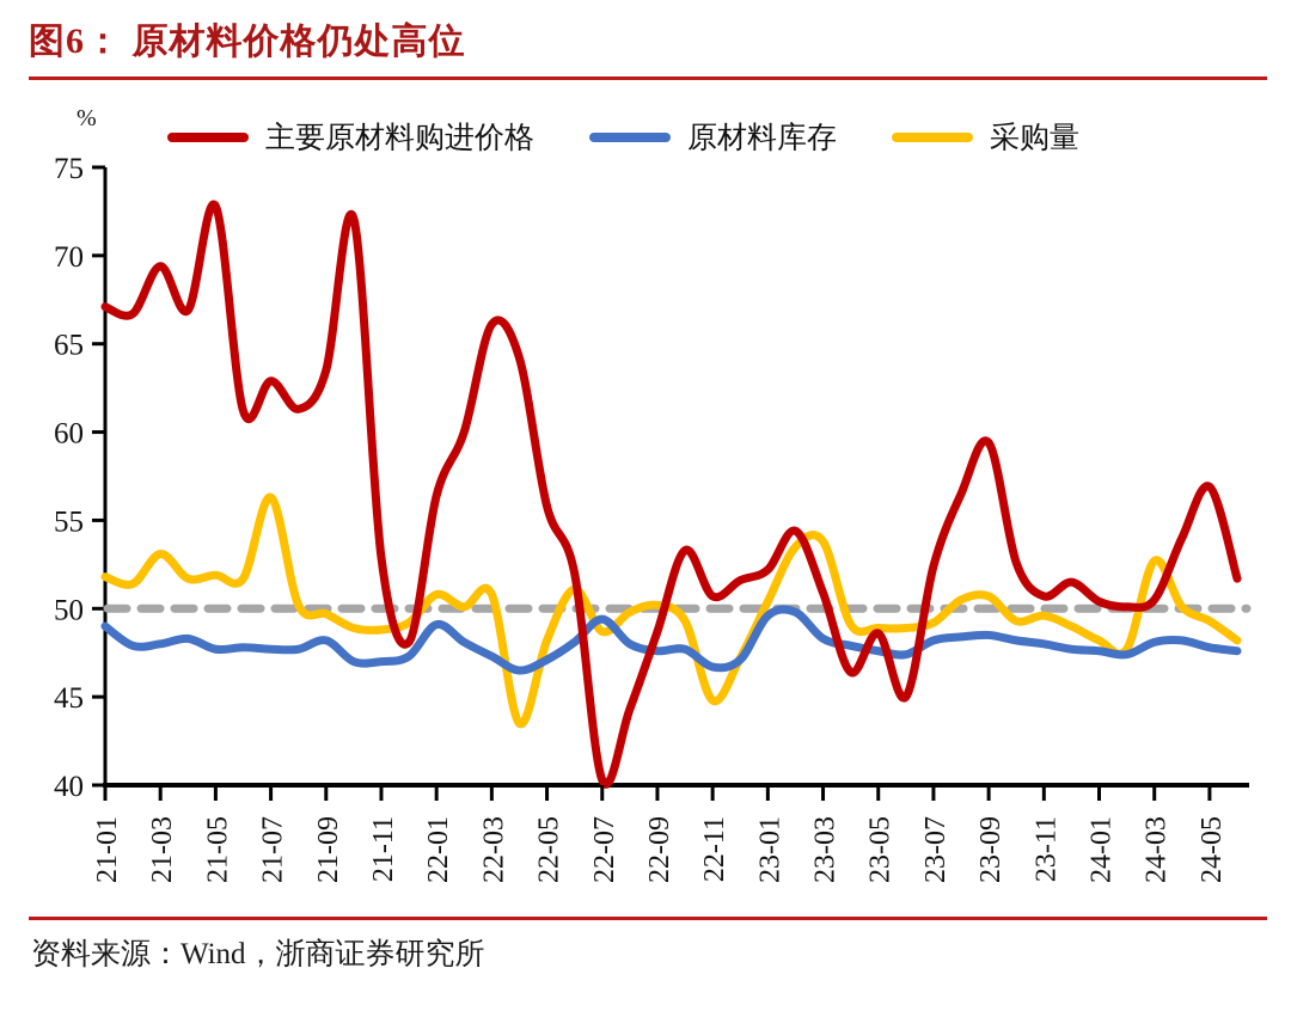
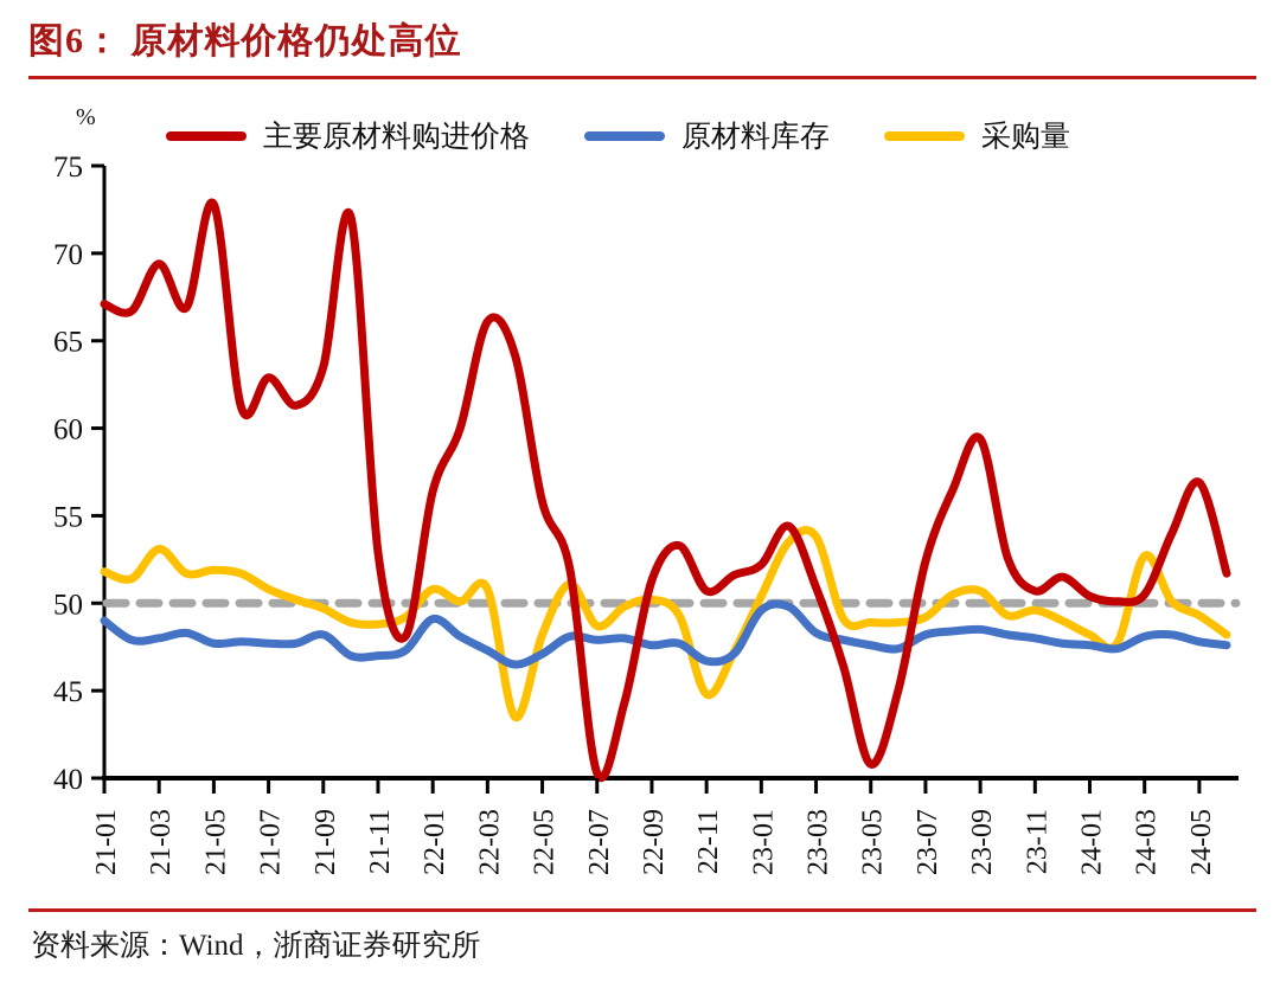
采购量/21-07: 56.3 -> 50.8
原材料库存/22-07: 49.4 -> 47.9
主要原材料购进价格/22-09: 48.7 -> 51.3
主要原材料购进价格/23-05: 48.6 -> 40.8
